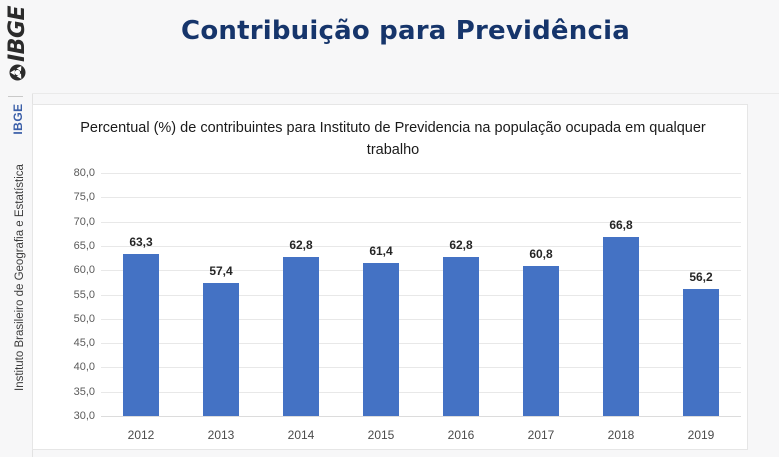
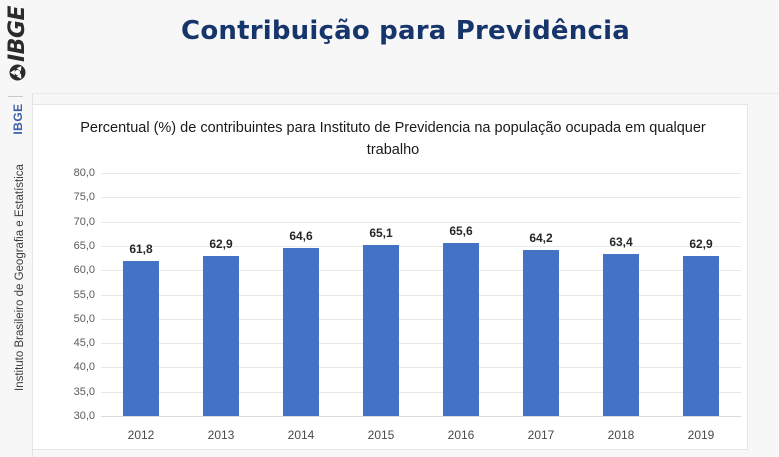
2012: 63,3 -> 61,8
2013: 57,4 -> 62,9
2014: 62,8 -> 64,6
2015: 61,4 -> 65,1
2016: 62,8 -> 65,6
2017: 60,8 -> 64,2
2018: 66,8 -> 63,4
2019: 56,2 -> 62,9
